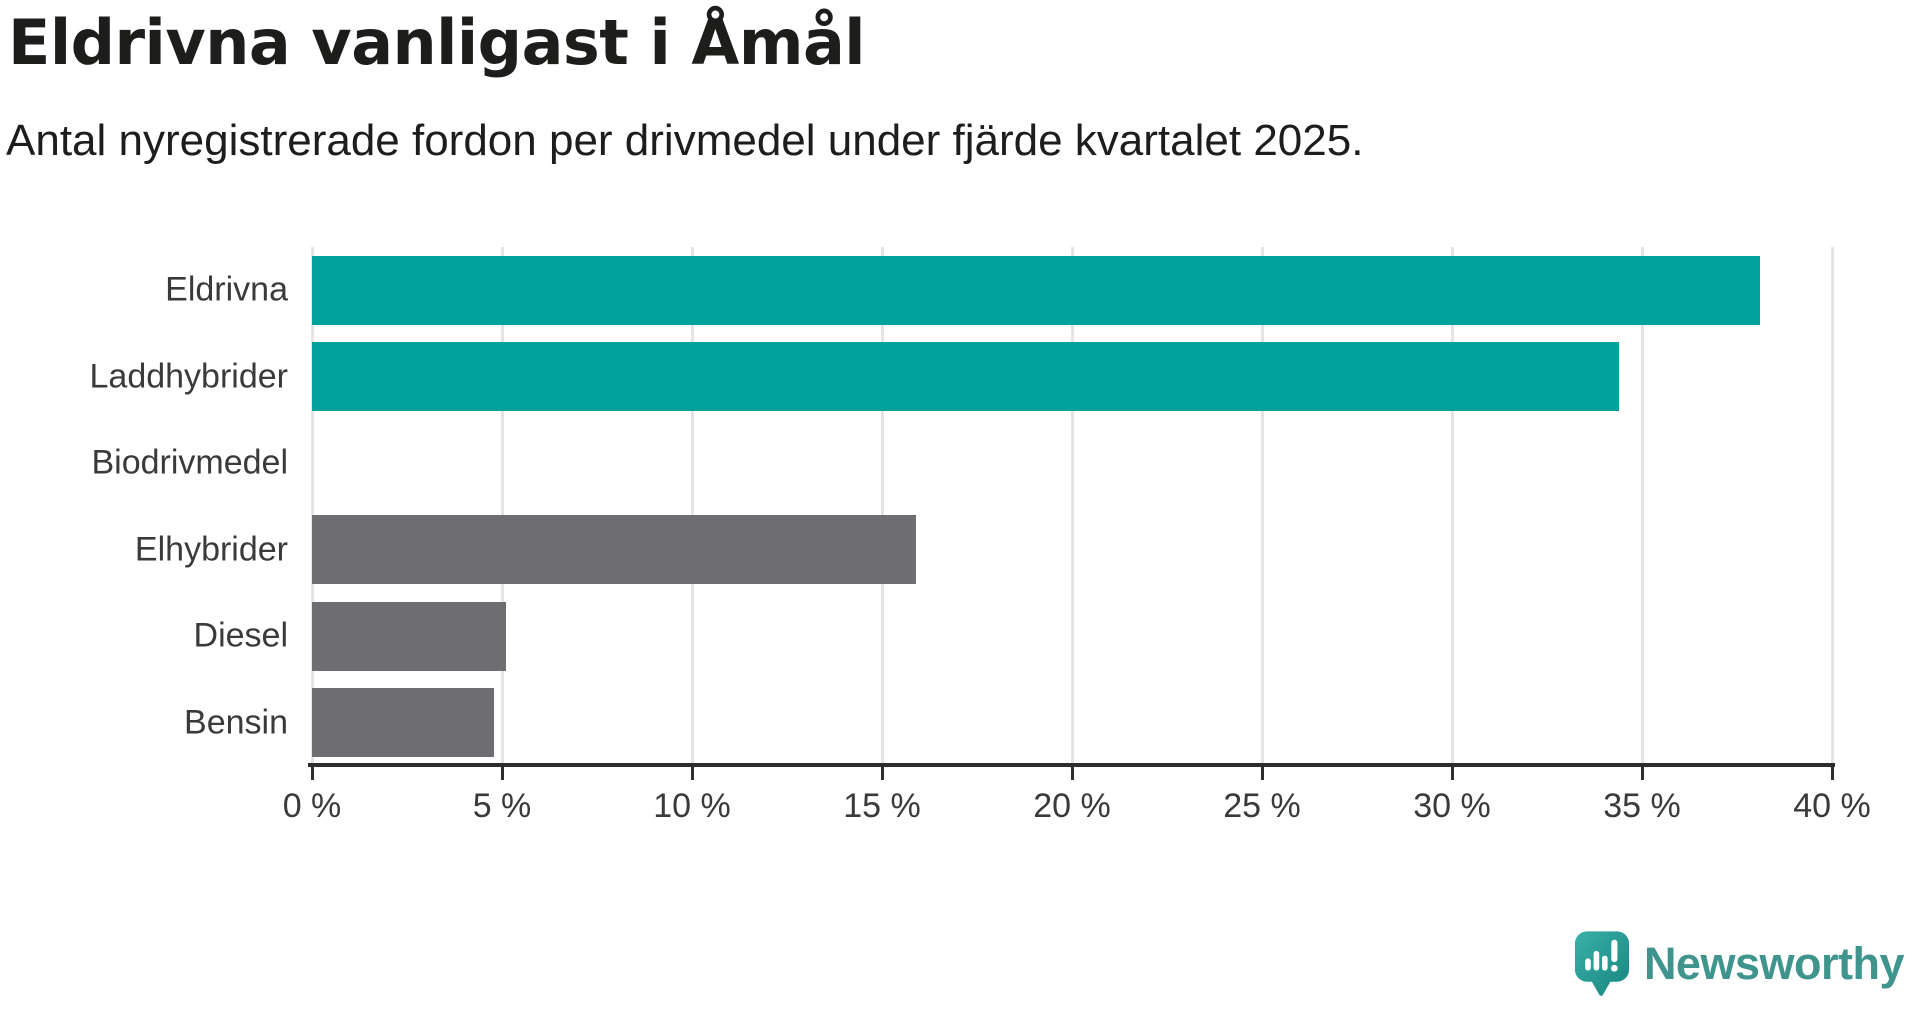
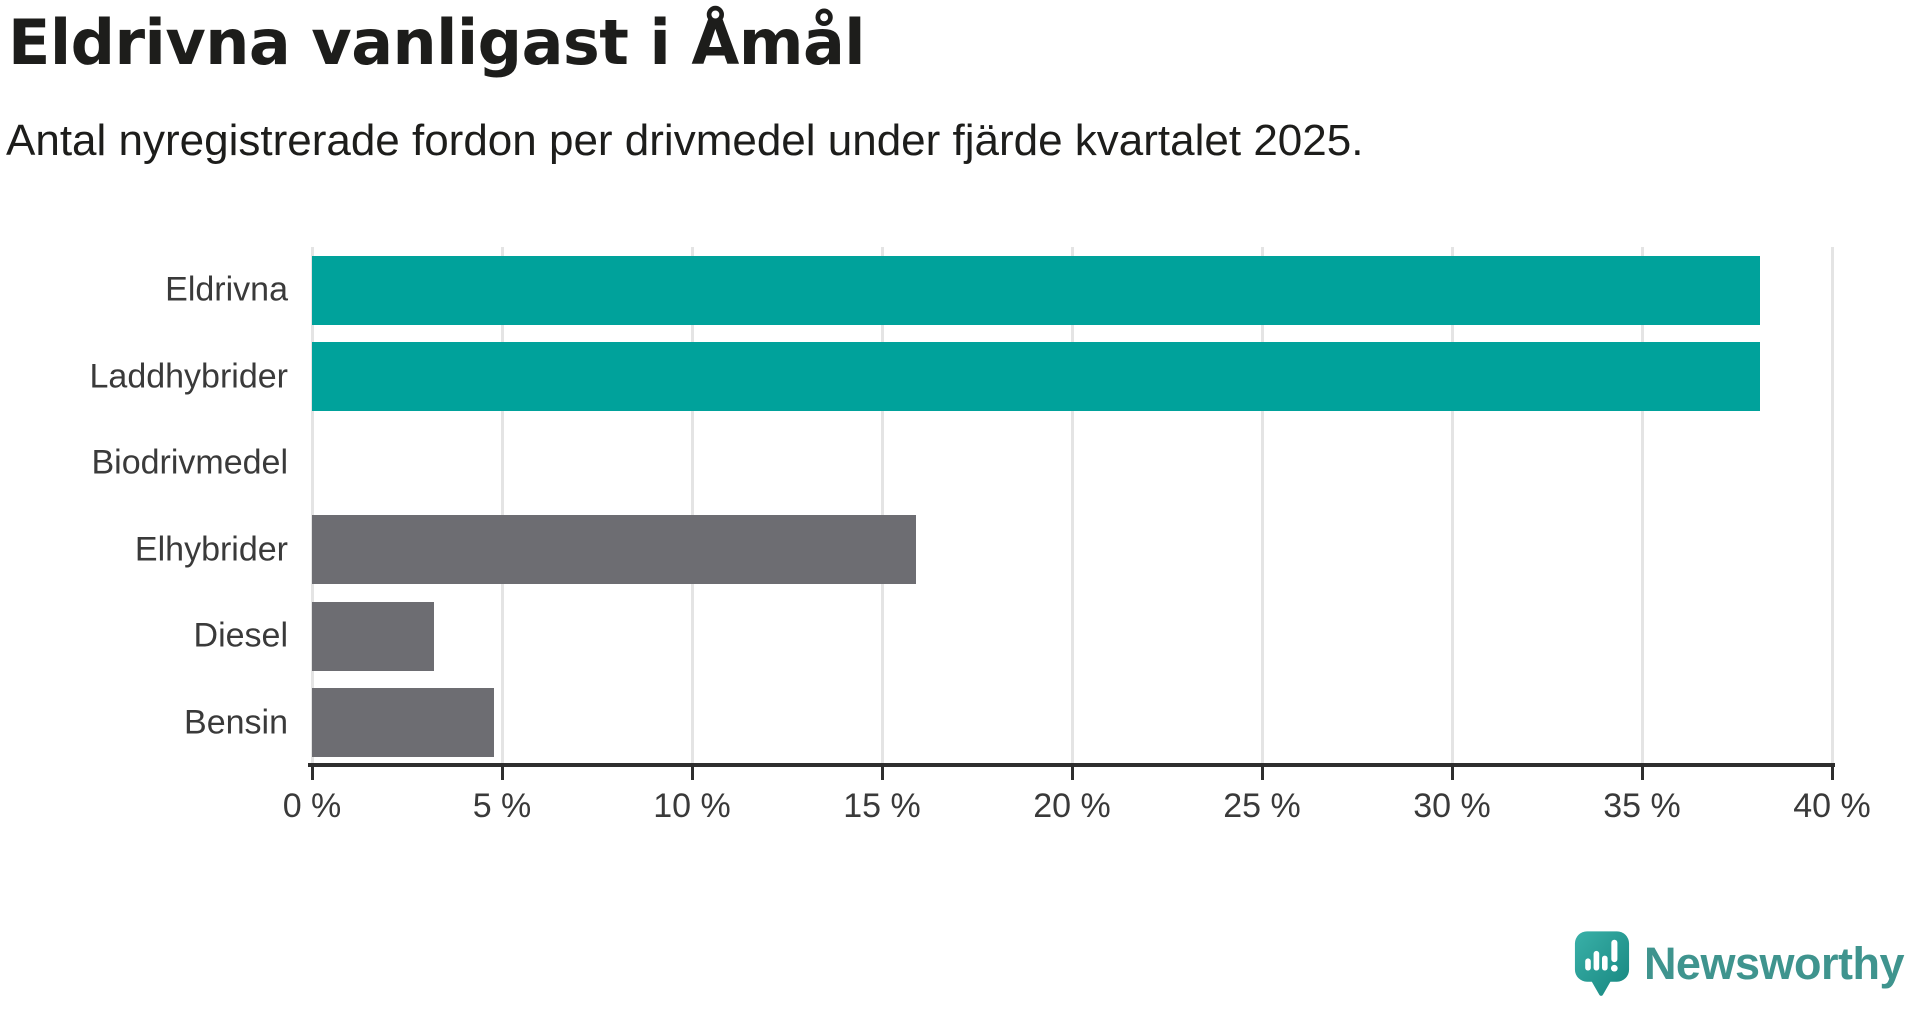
Laddhybrider: 34.4% -> 38.1%
Diesel: 5.1% -> 3.2%
